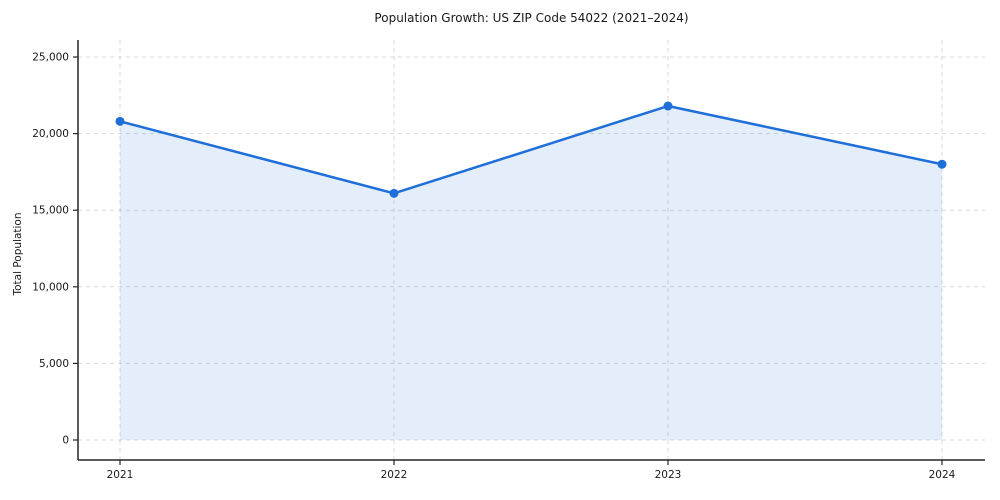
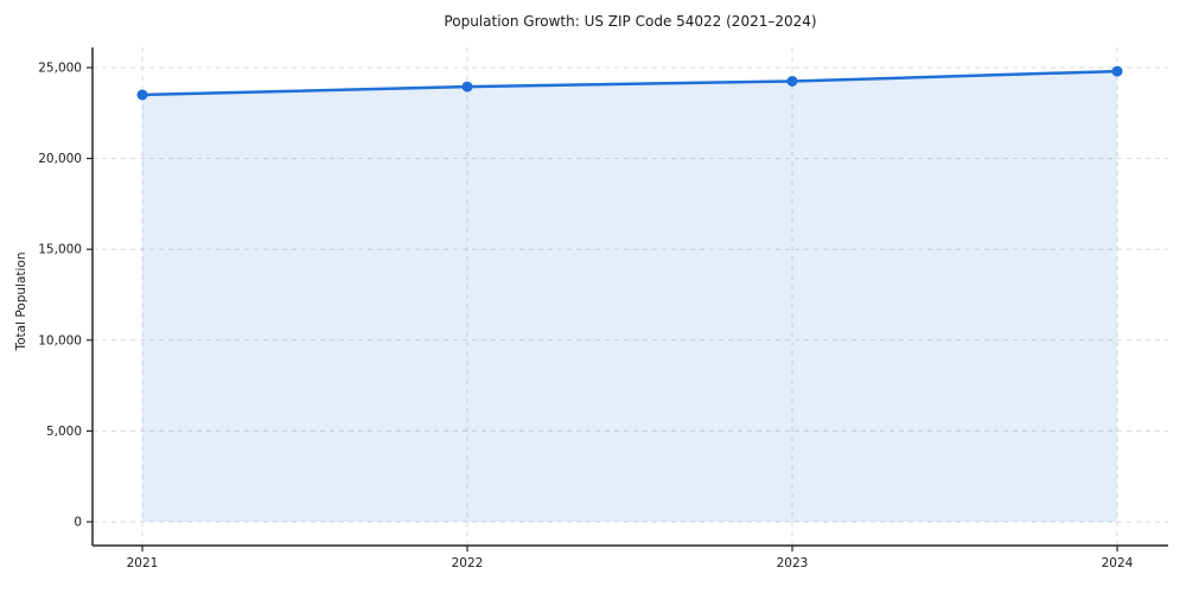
2021: 20800 -> 23500
2022: 16100 -> 24000
2023: 21800 -> 24200
2024: 18000 -> 24800
